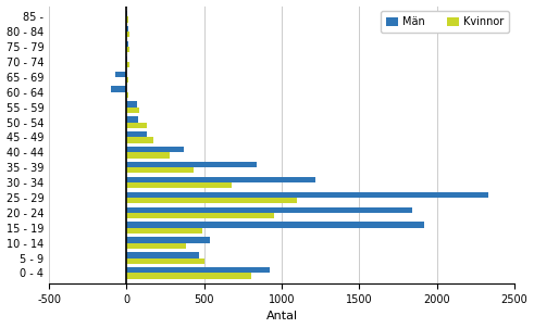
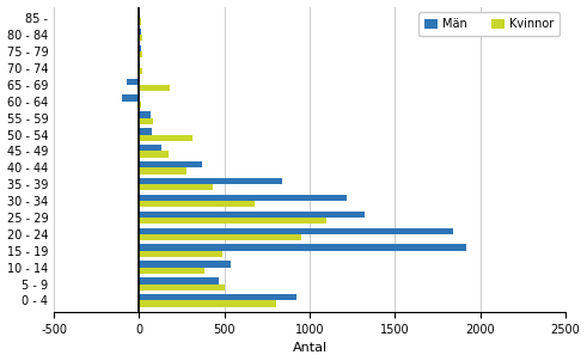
Kvinnor/65 - 69: 10 -> 180
Kvinnor/50 - 54: 130 -> 310
Män/25 - 29: 2330 -> 1320
